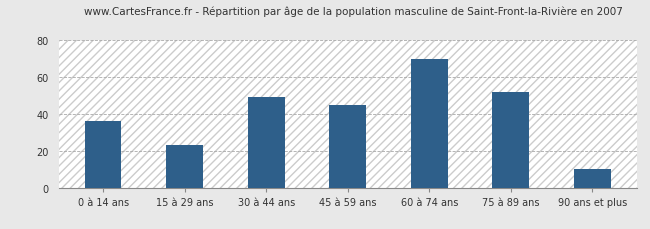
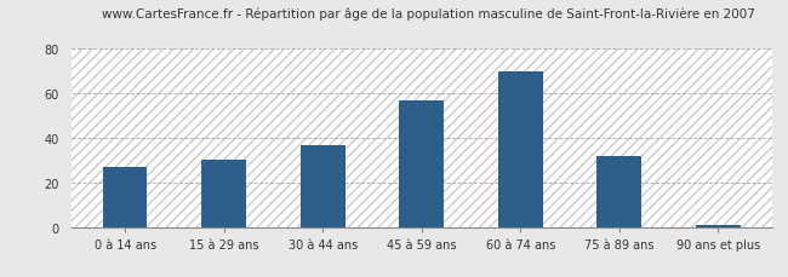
0 à 14 ans: 36 -> 27
15 à 29 ans: 23 -> 30
30 à 44 ans: 49 -> 37
45 à 59 ans: 45 -> 57
75 à 89 ans: 52 -> 32
90 ans et plus: 10 -> 1
